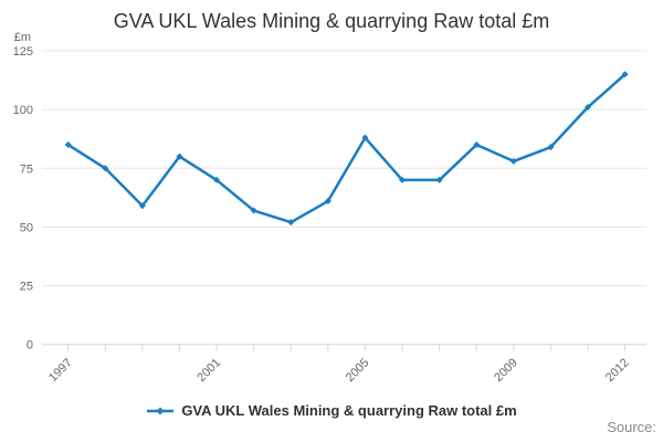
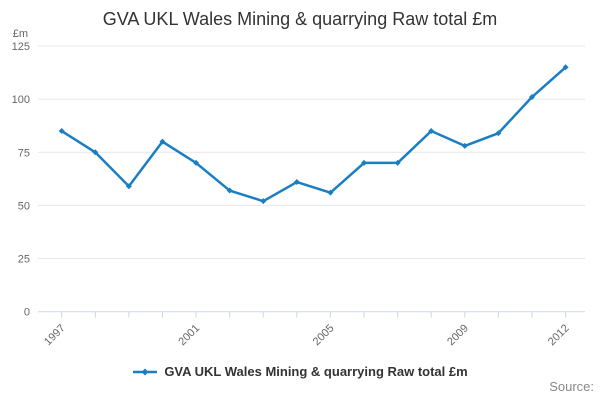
2005: 88 -> 56
